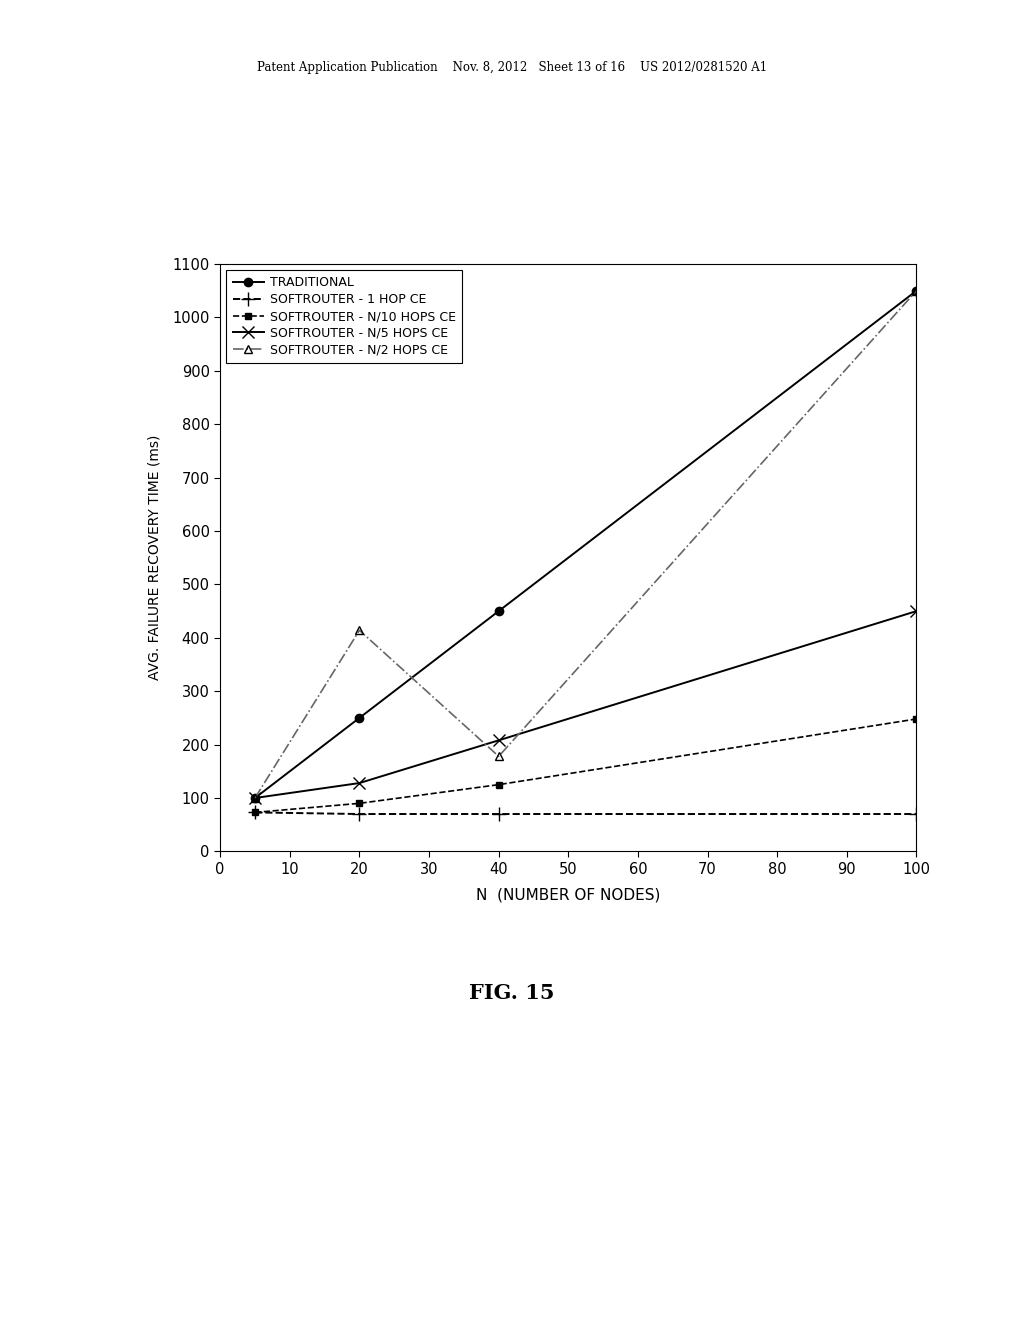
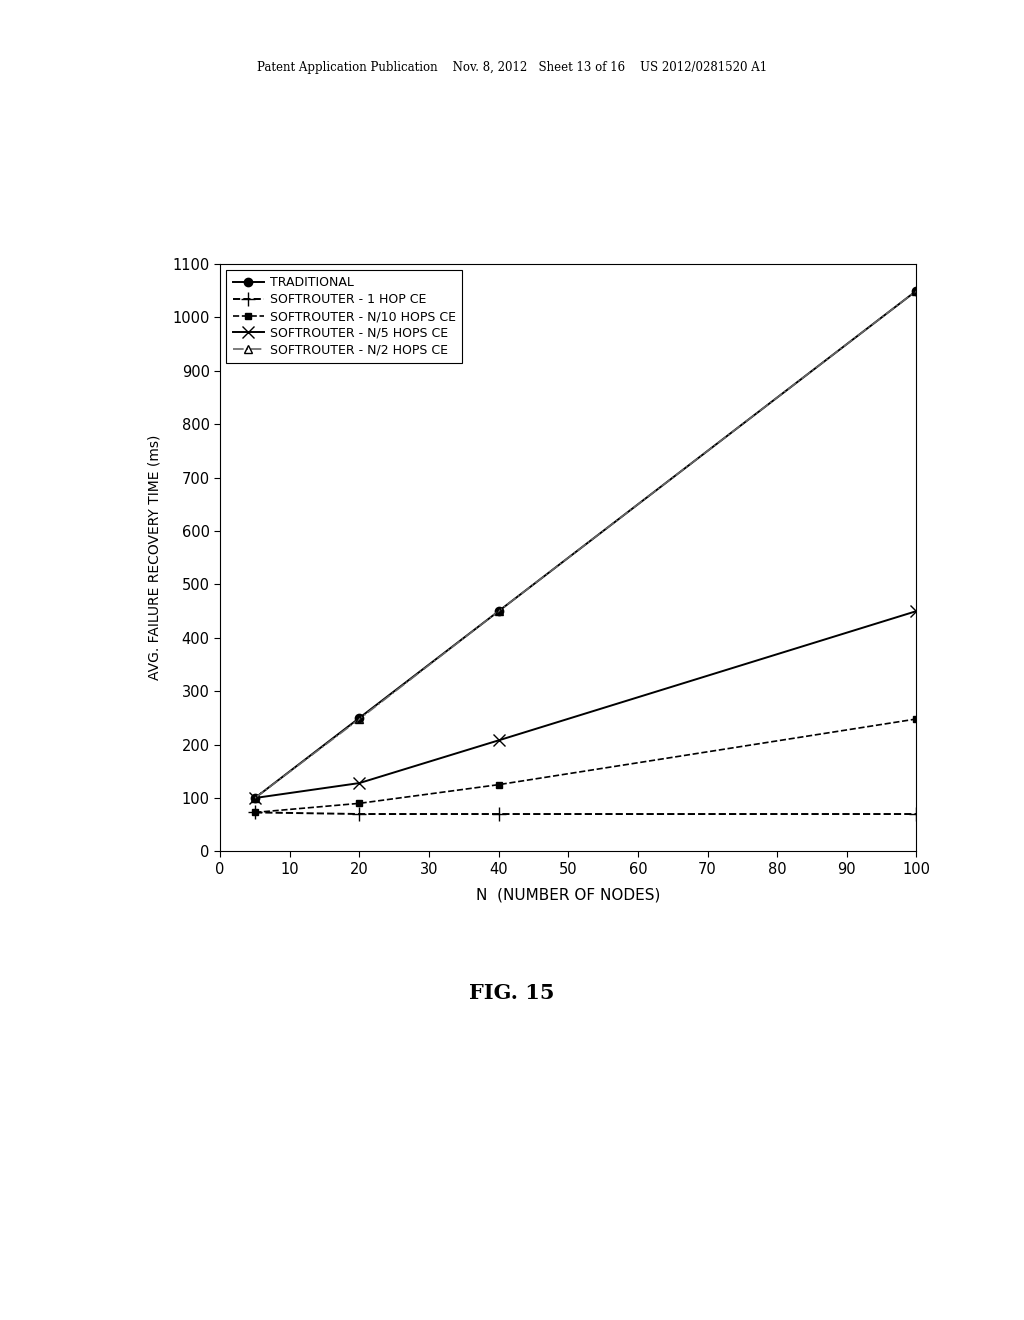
SOFTROUTER - N/2 HOPS CE/20: 414 -> 248
SOFTROUTER - N/2 HOPS CE/40: 178 -> 450
